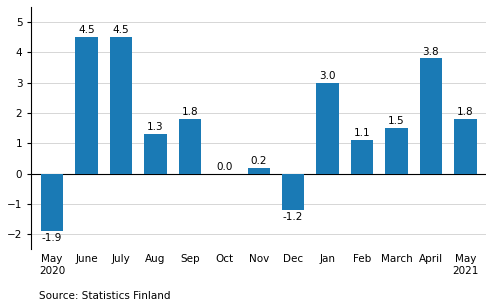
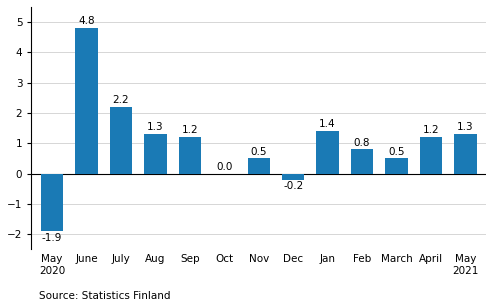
June: 4.5 -> 4.8
July: 4.5 -> 2.2
Sep: 1.8 -> 1.2
Nov: 0.2 -> 0.5
Dec: -1.2 -> -0.2
Jan: 3.0 -> 1.4
Feb: 1.1 -> 0.8
March: 1.5 -> 0.5
April: 3.8 -> 1.2
May 2021: 1.8 -> 1.3
